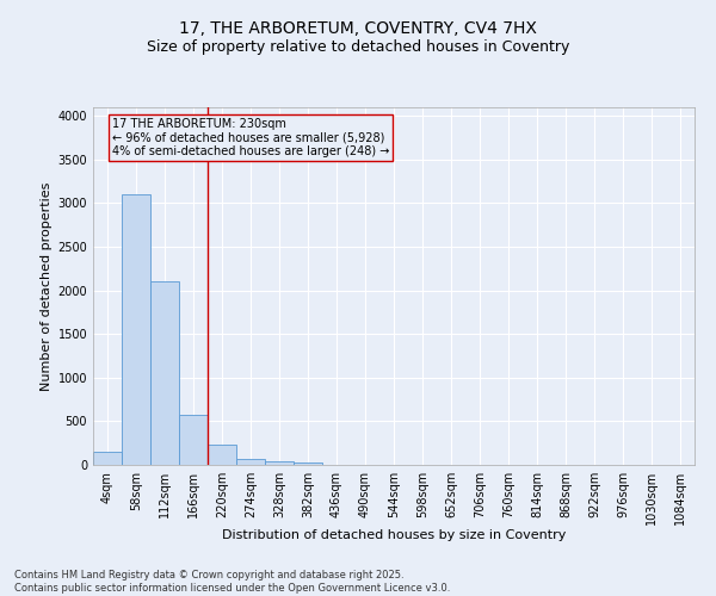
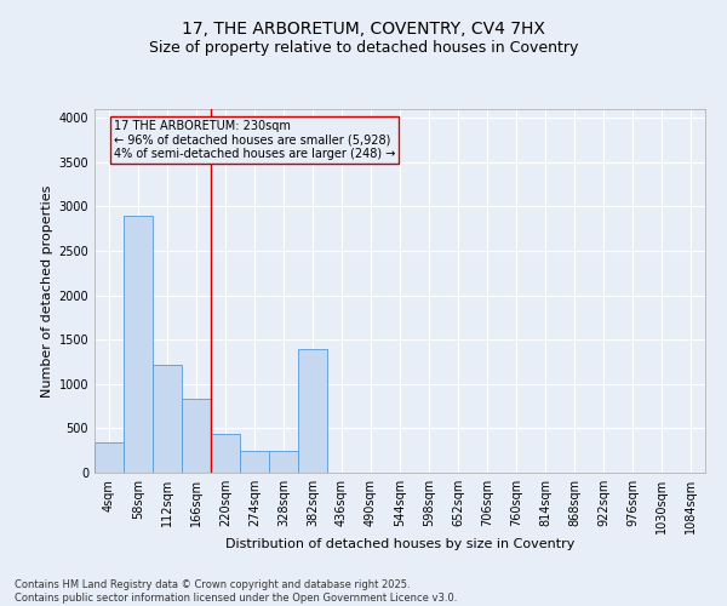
4sqm: 150 -> 340
58sqm: 3100 -> 2900
112sqm: 2100 -> 1220
166sqm: 580 -> 840
220sqm: 230 -> 440
274sqm: 80 -> 240
328sqm: 40 -> 240
382sqm: 30 -> 1400
